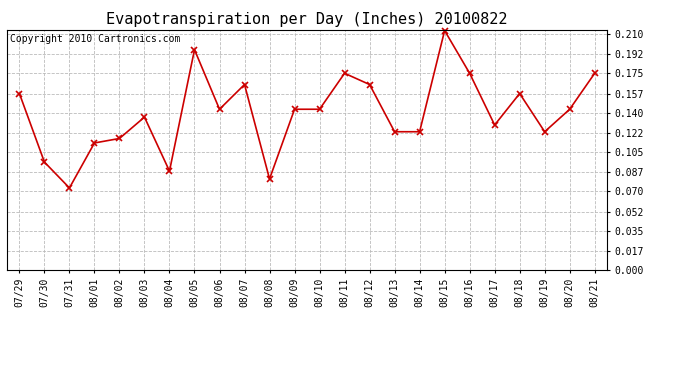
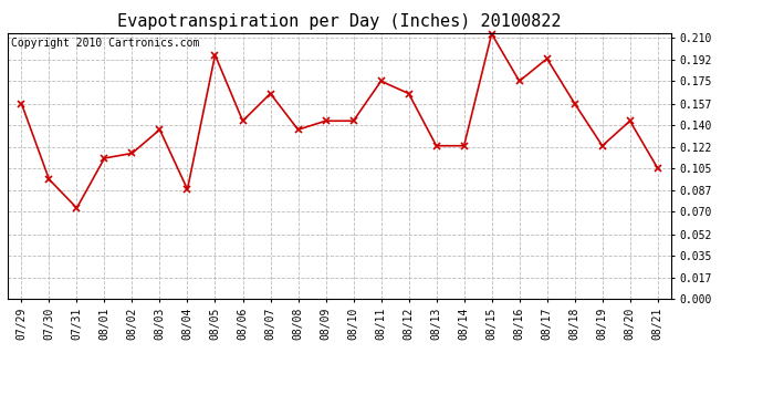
08/08: 0.081 -> 0.136
08/17: 0.129 -> 0.193
08/21: 0.175 -> 0.105
